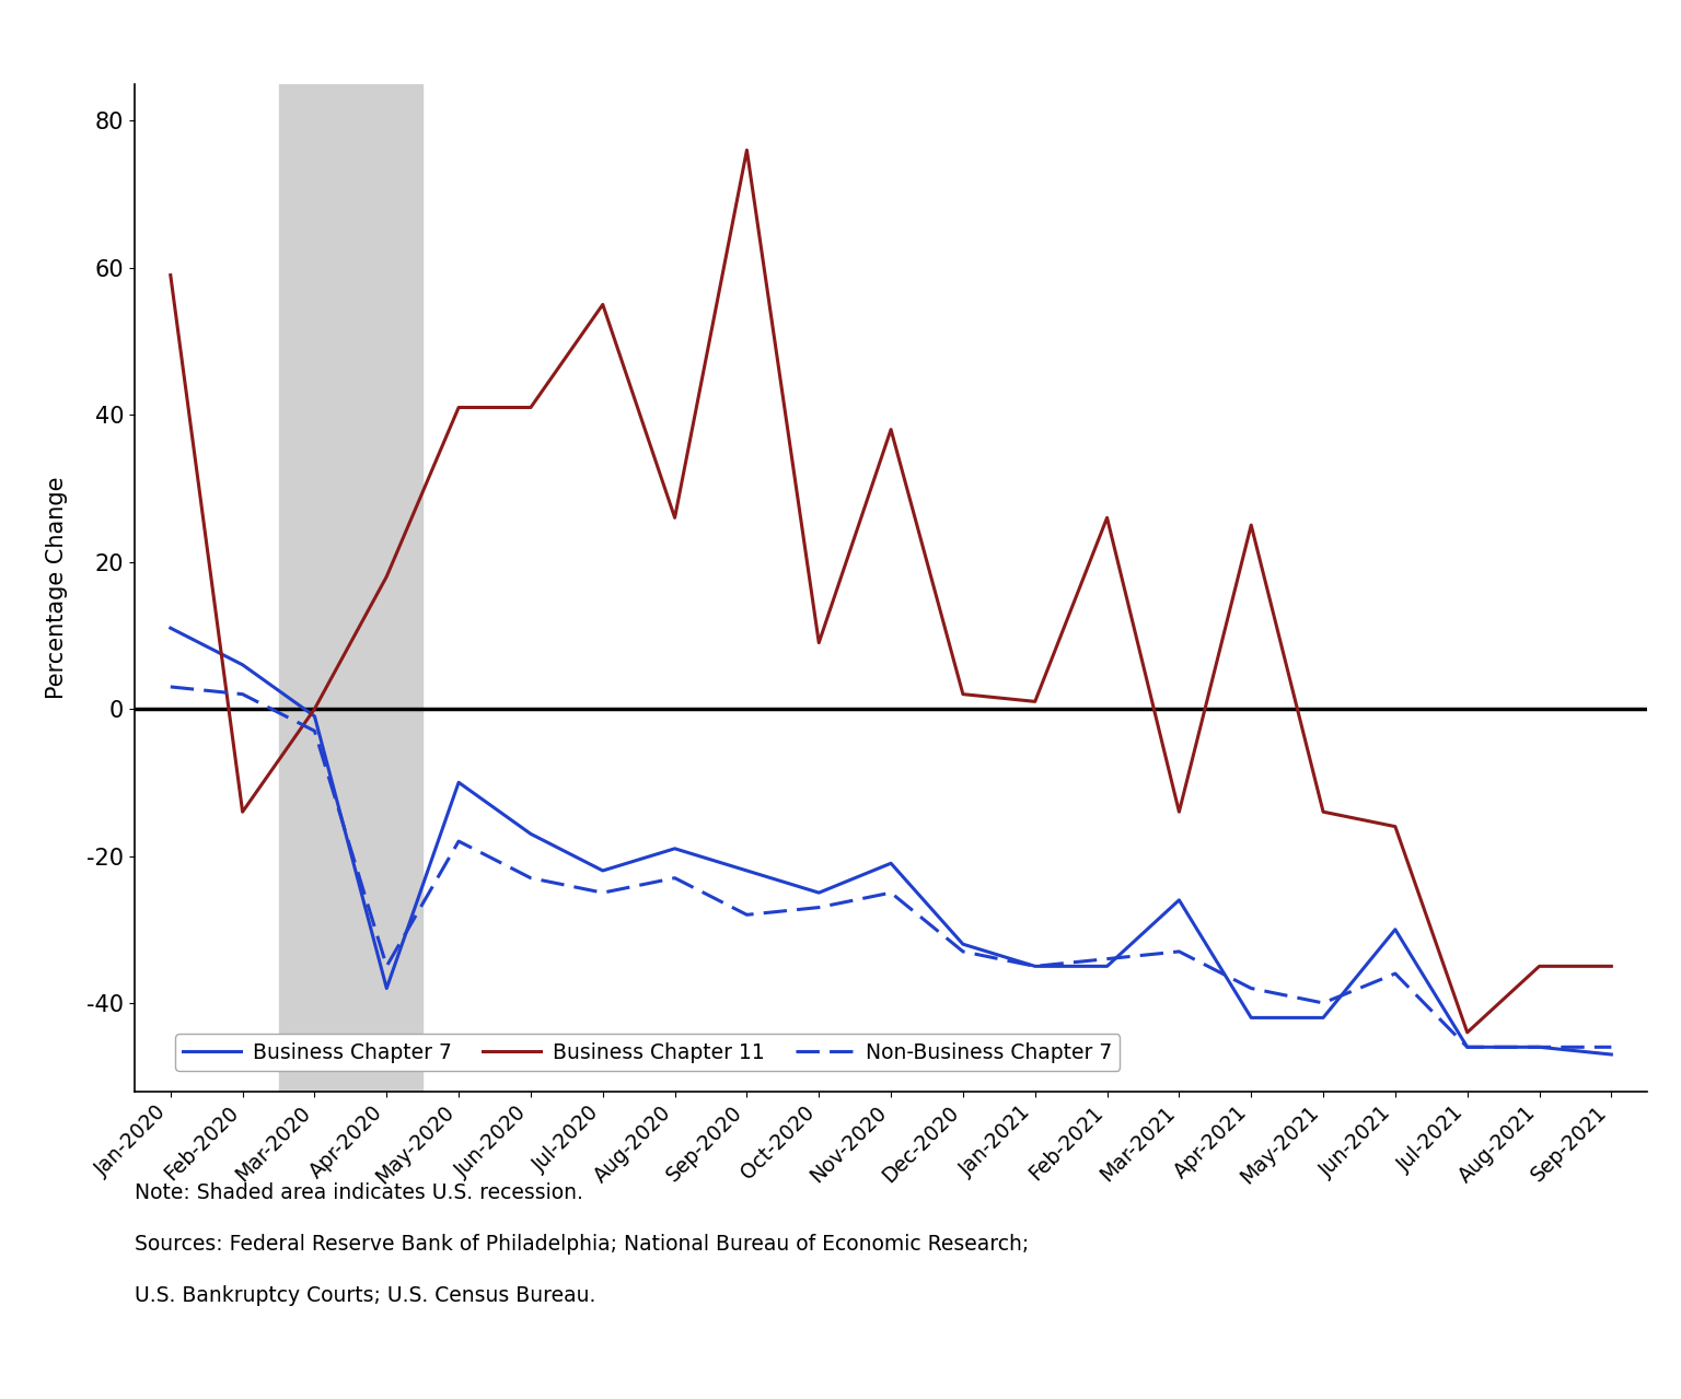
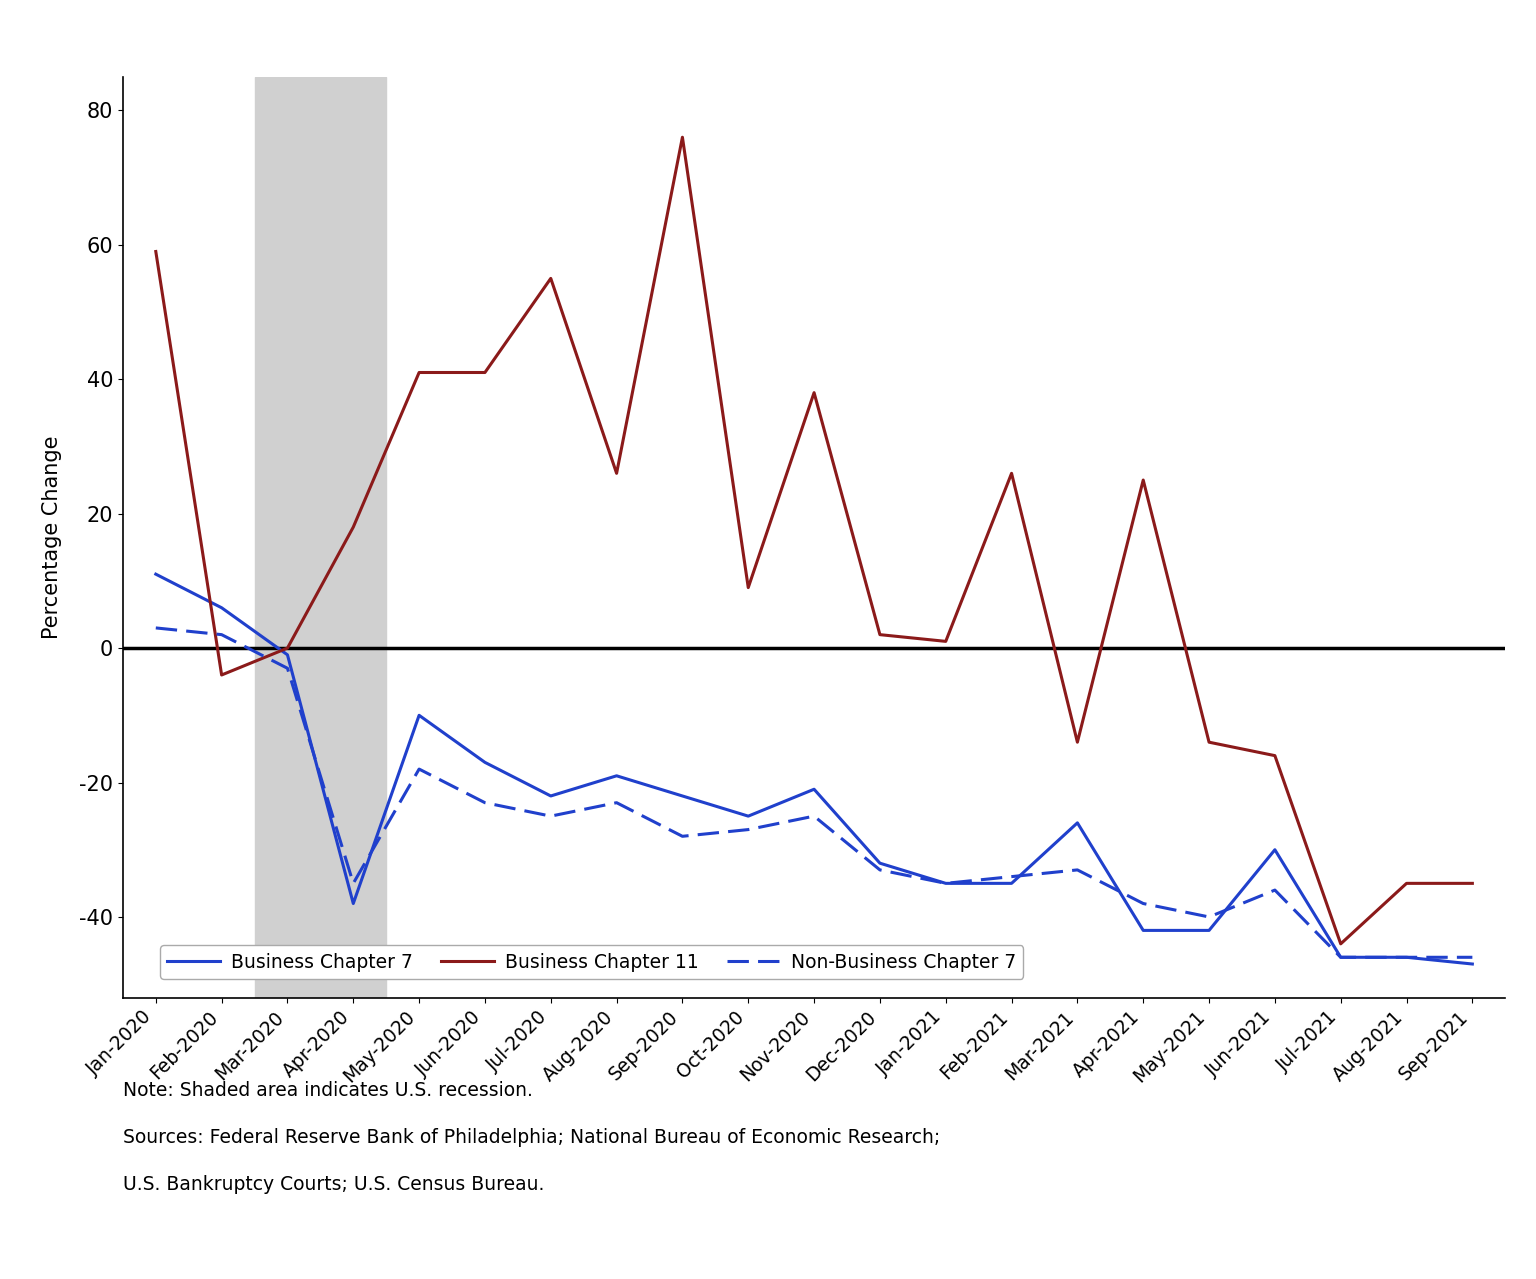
Business Chapter 11/Feb-2020: -14 -> -4
